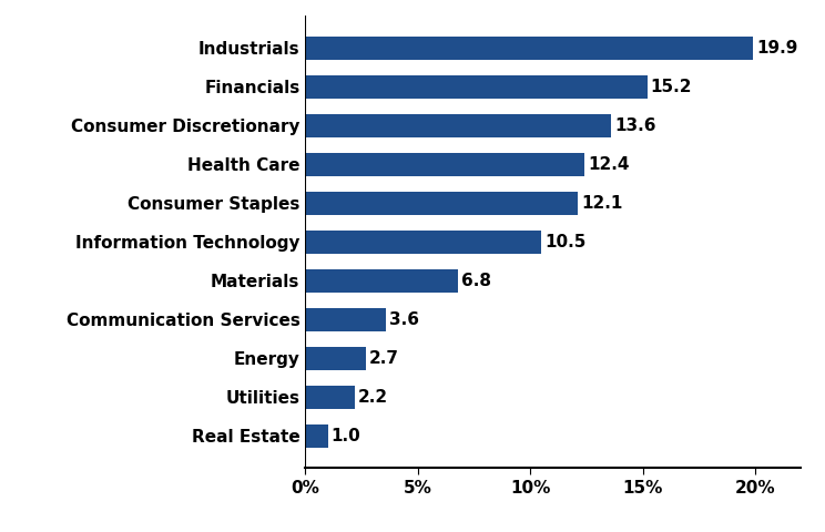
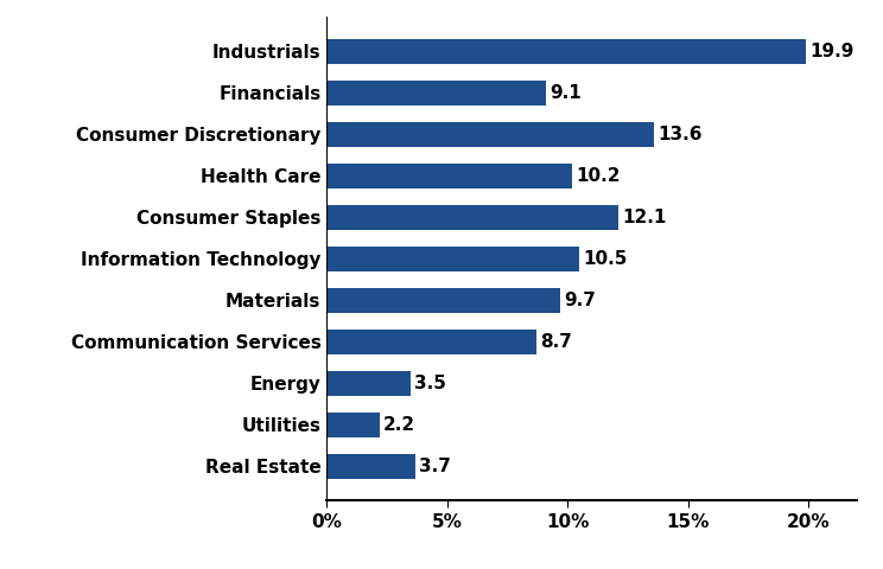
Financials: 15.2 -> 9.1
Health Care: 12.4 -> 10.2
Materials: 6.8 -> 9.7
Communication Services: 3.6 -> 8.7
Energy: 2.7 -> 3.5
Real Estate: 1.0 -> 3.7
